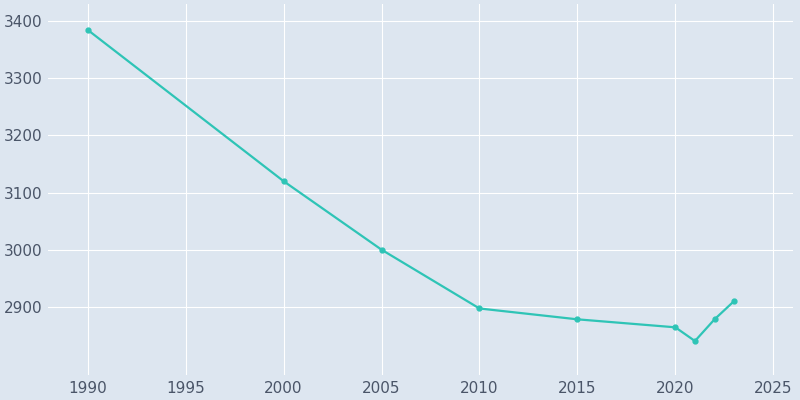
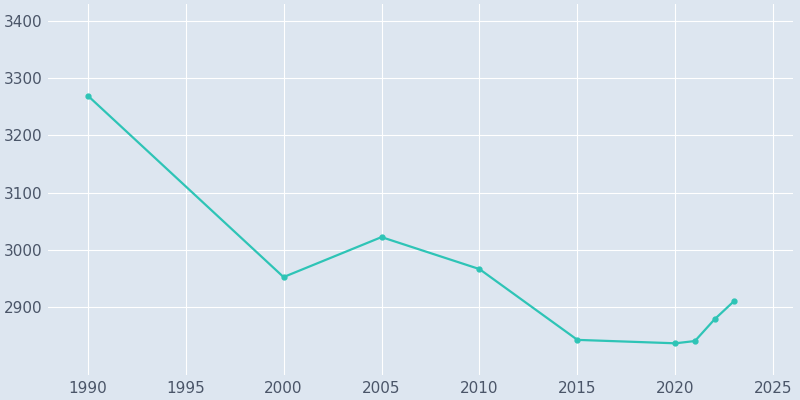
1990: 3385 -> 3270
2000: 3120 -> 2952
2005: 3000 -> 3022
2010: 2897 -> 2966
2015: 2878 -> 2842
2020: 2864 -> 2836
